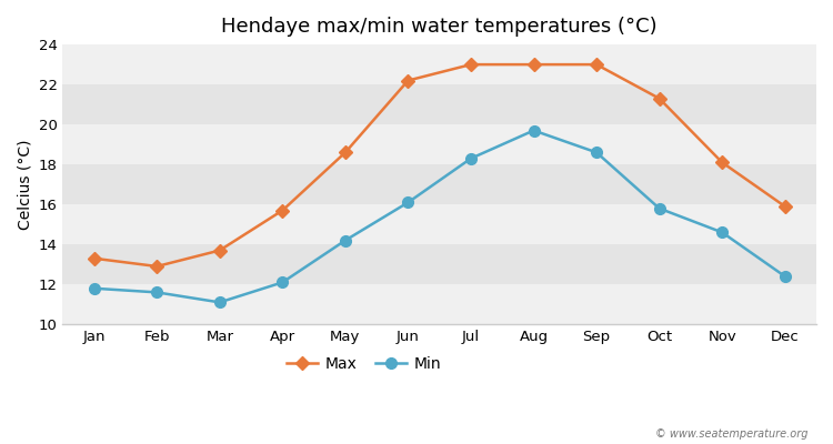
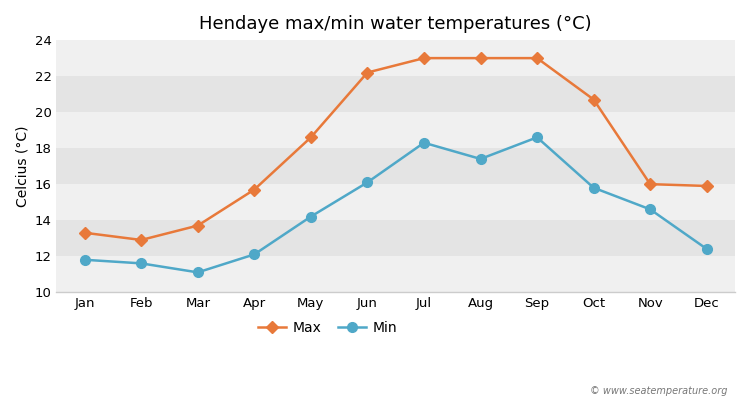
Min/Aug: 19.7 -> 17.4
Max/Oct: 21.3 -> 20.7
Max/Nov: 18.1 -> 16.0
